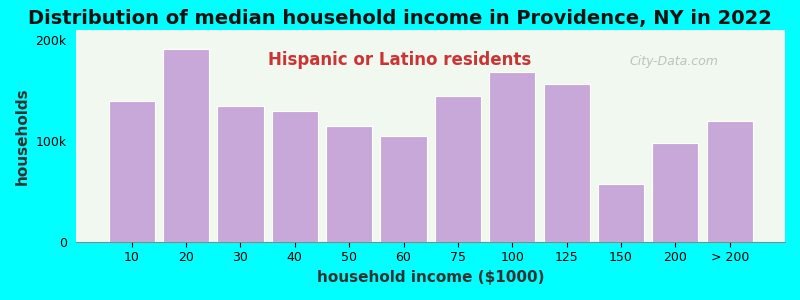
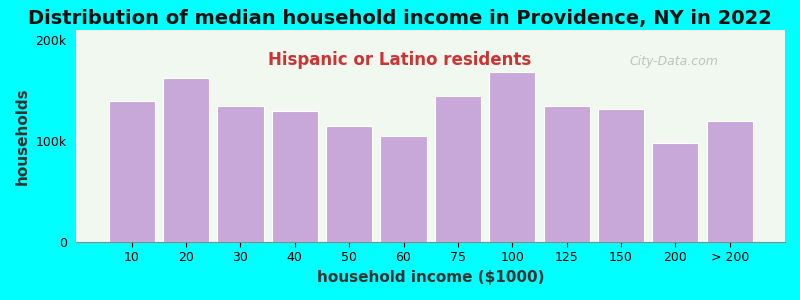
20: 191k -> 162k
125: 156k -> 135k
150: 57k -> 132k
